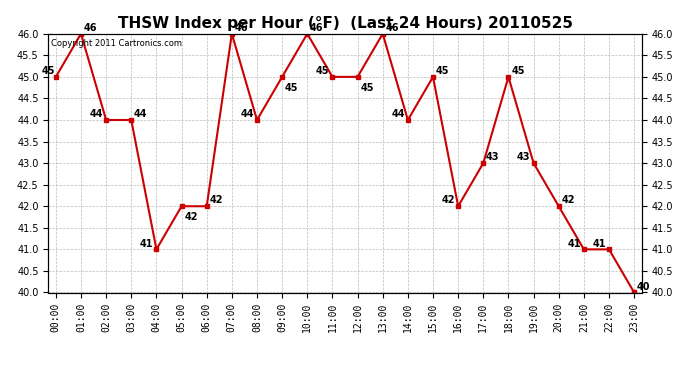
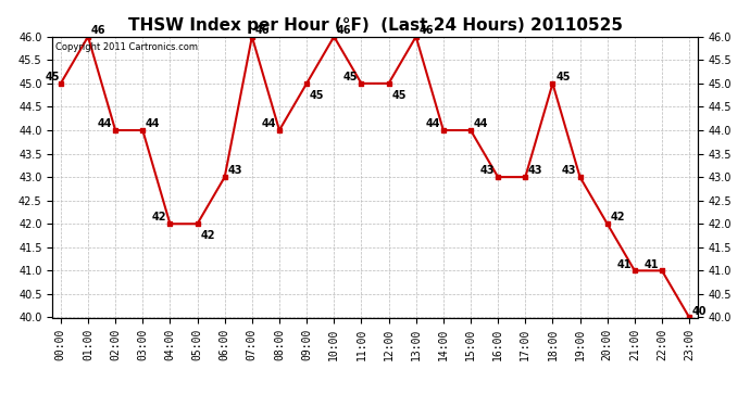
04:00: 41 -> 42
06:00: 42 -> 43
15:00: 45 -> 44
16:00: 42 -> 43
